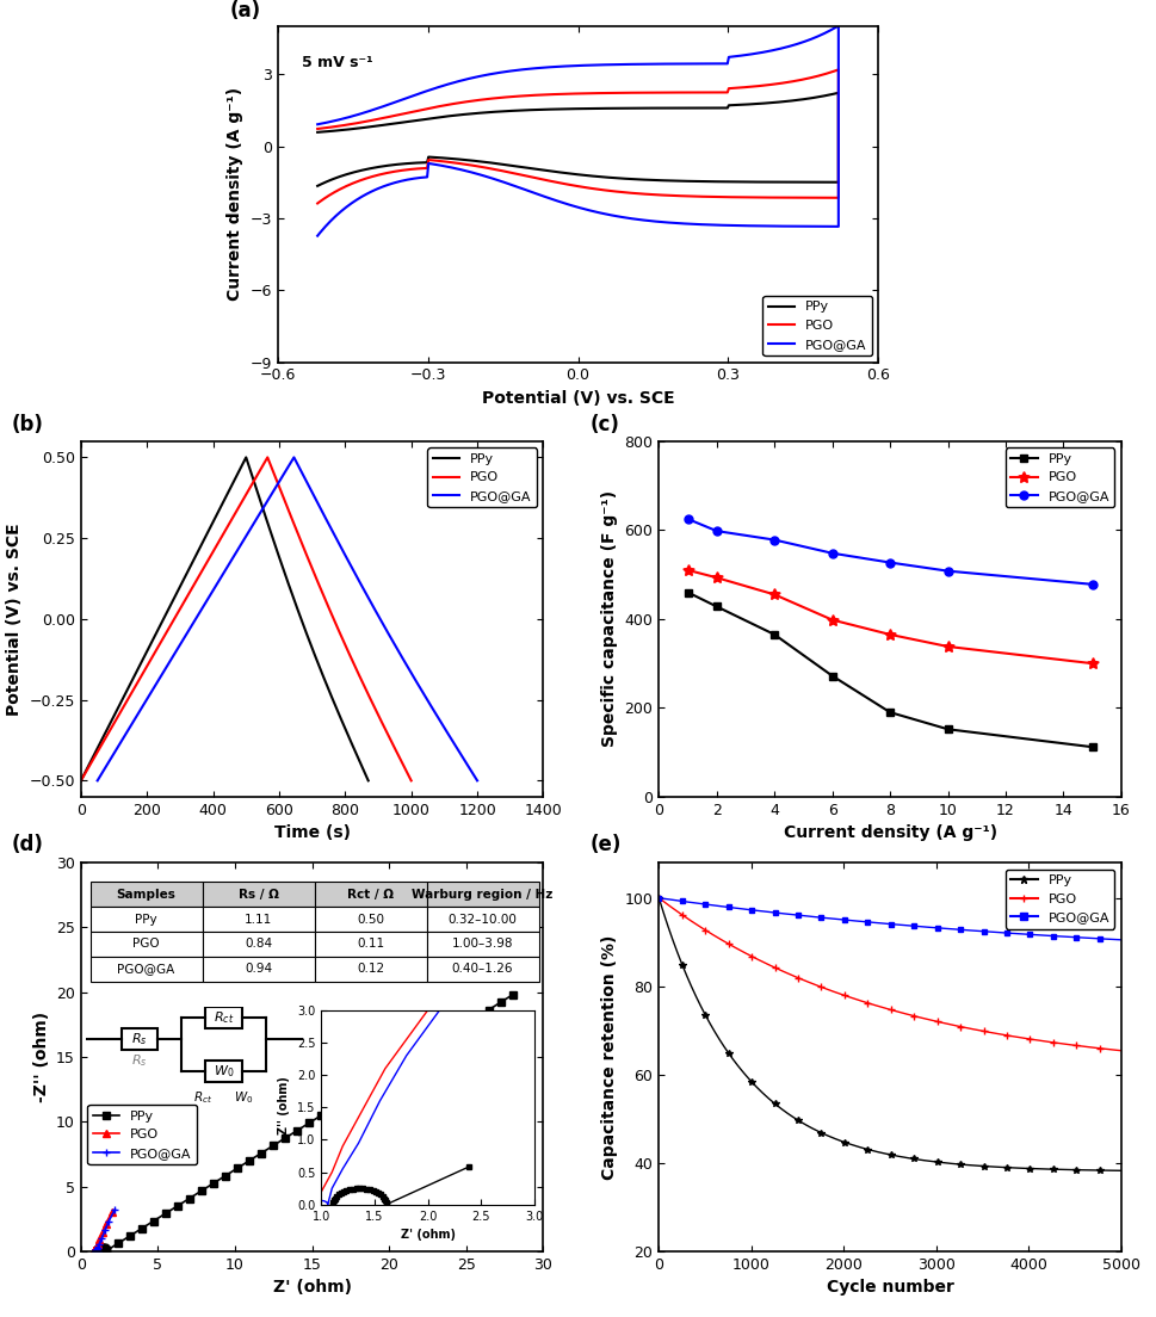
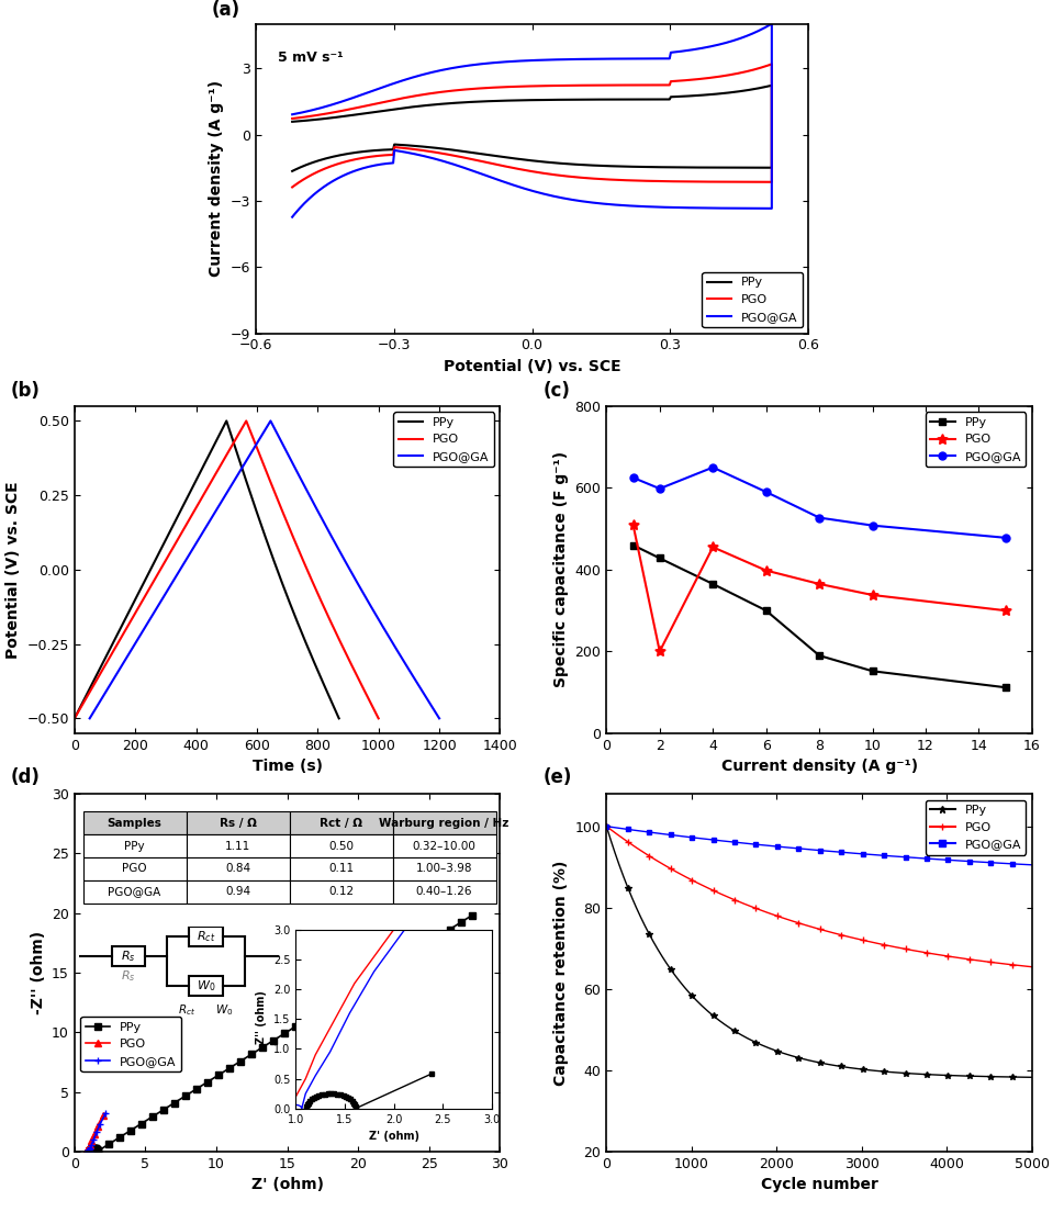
PGO/2: 493 -> 200
PGO@GA/4: 578 -> 650
PPy/6: 272 -> 300
PGO@GA/6: 548 -> 590
